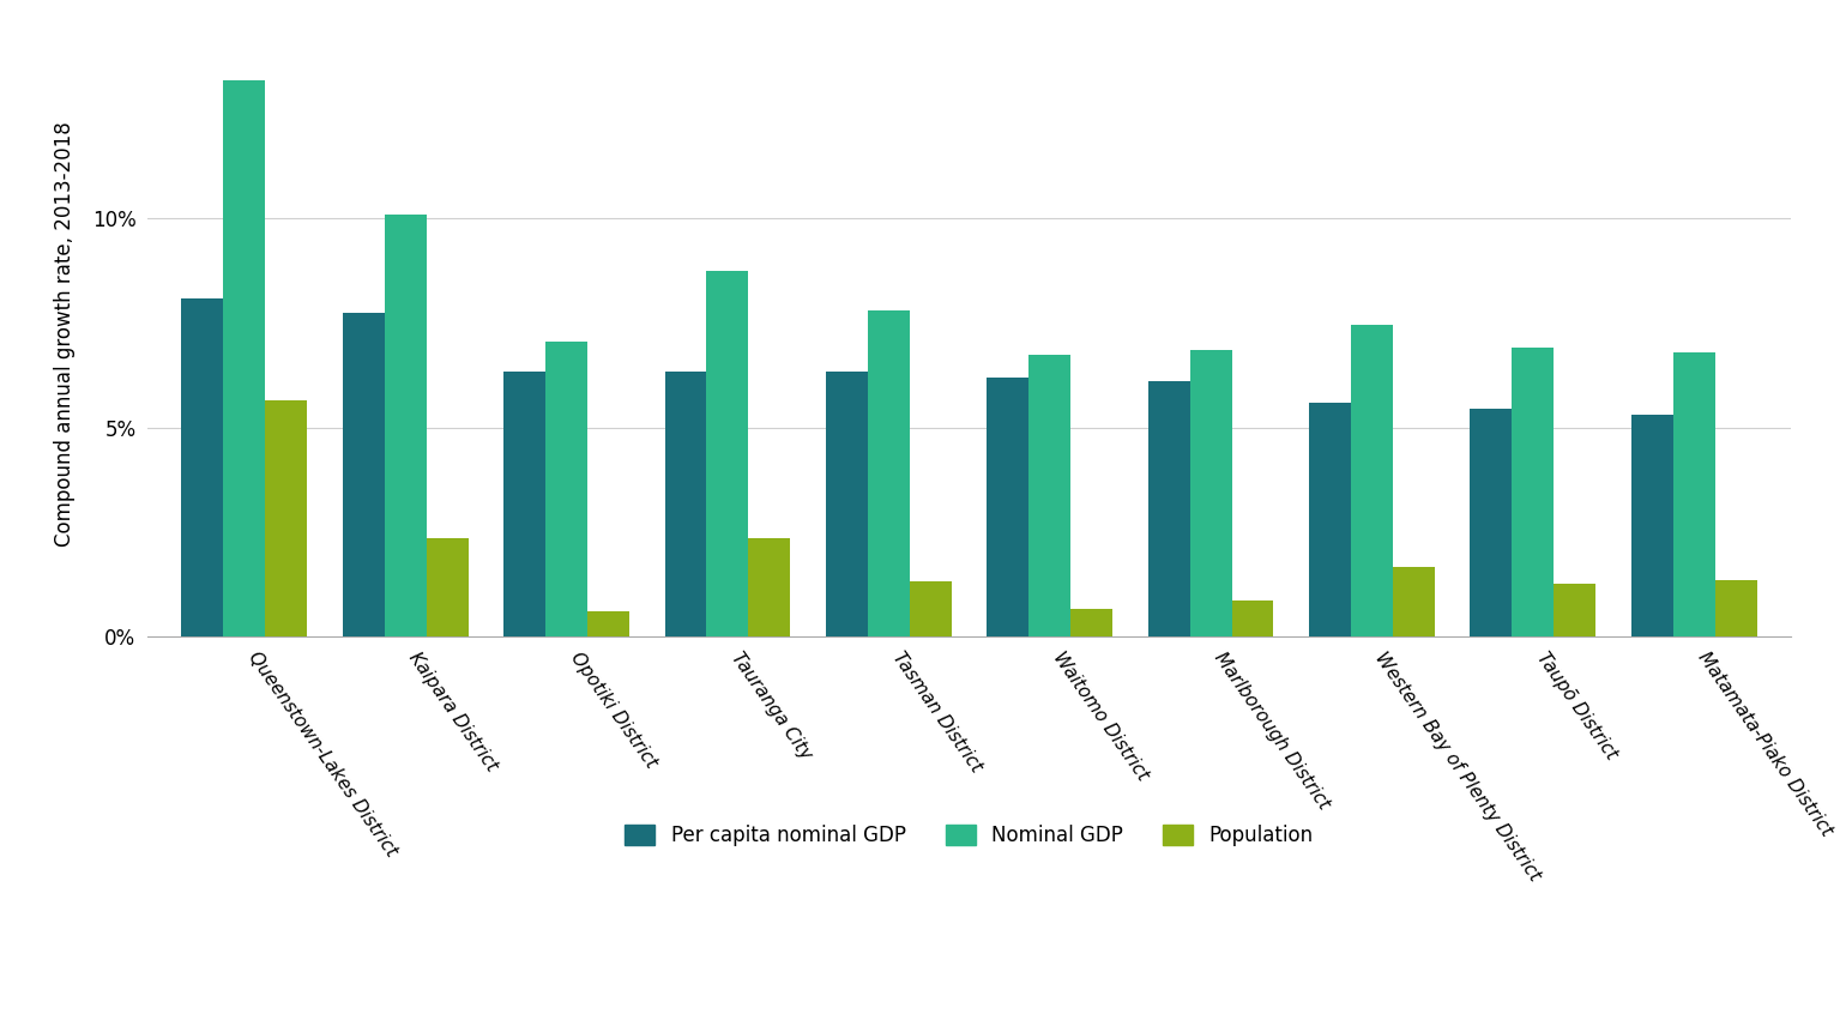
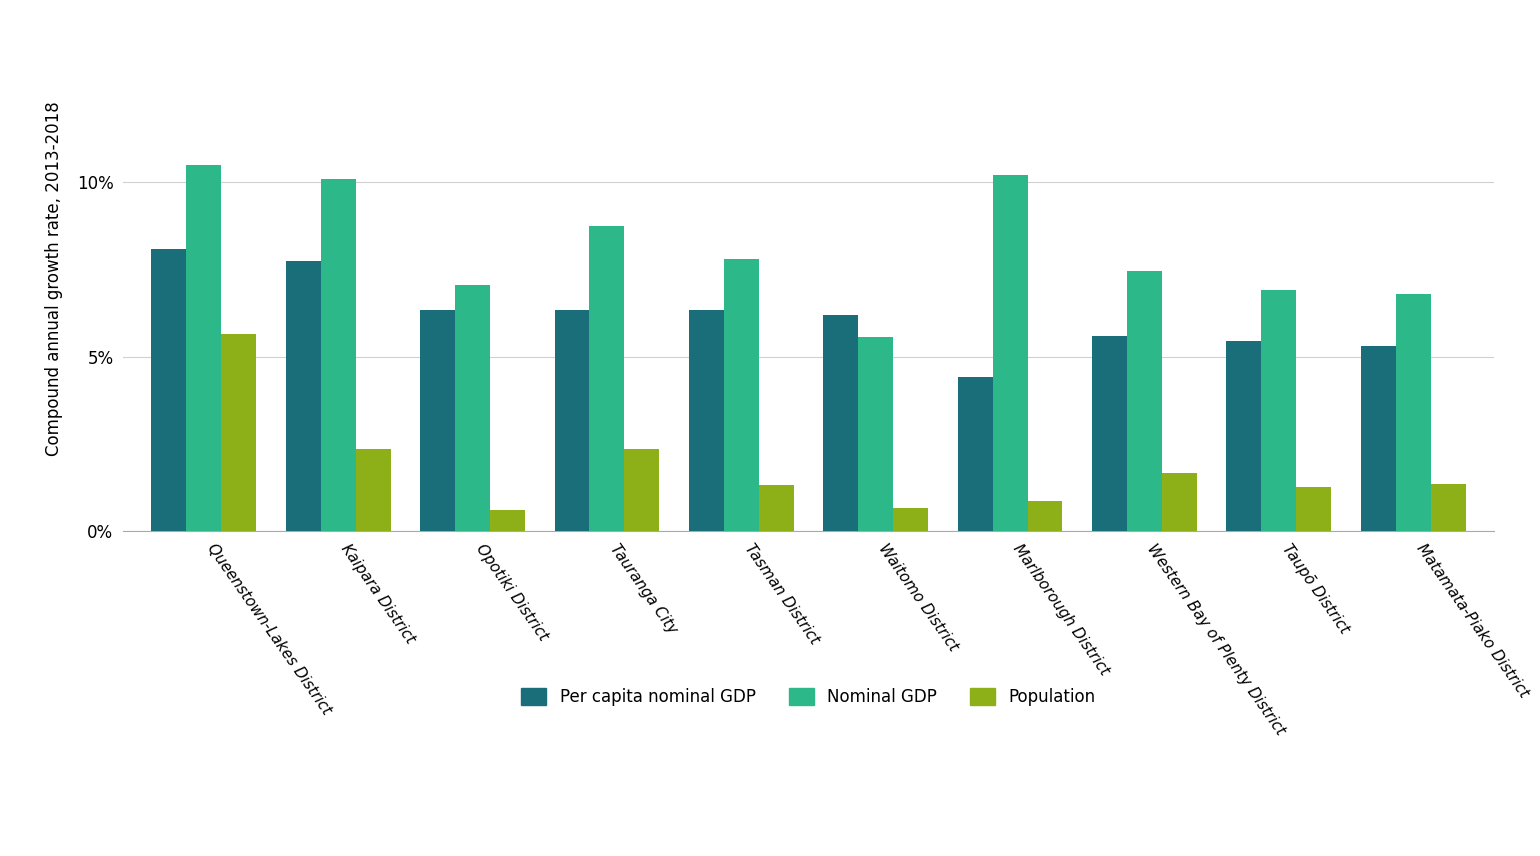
Nominal GDP/Queenstown-Lakes District: 13.30% -> 10.50%
Nominal GDP/Waitomo District: 6.75% -> 5.55%
Per capita nominal GDP/Marlborough District: 6.10% -> 4.40%
Nominal GDP/Marlborough District: 6.85% -> 10.20%
